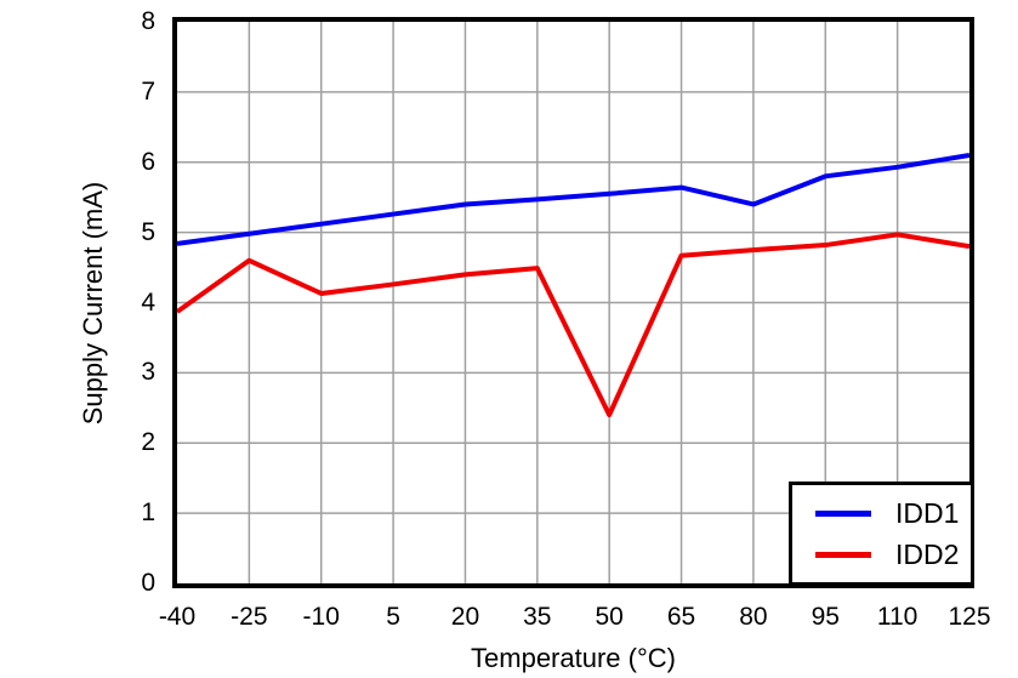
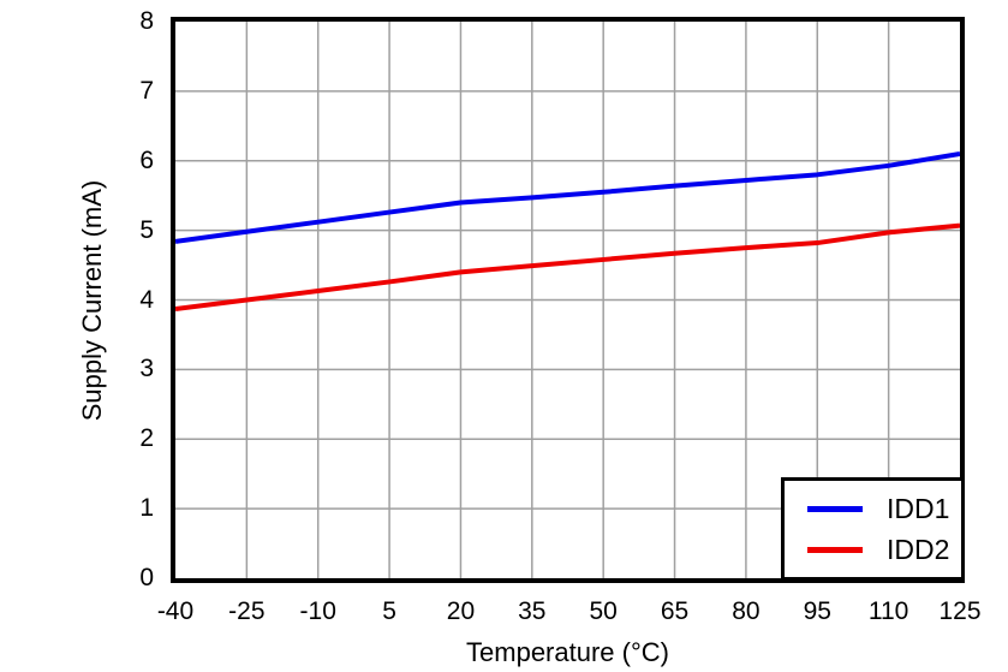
IDD2/-25: 4.6 -> 4.0
IDD2/50: 2.4 -> 4.6
IDD1/80: 5.4 -> 5.7
IDD2/125: 4.8 -> 5.1
